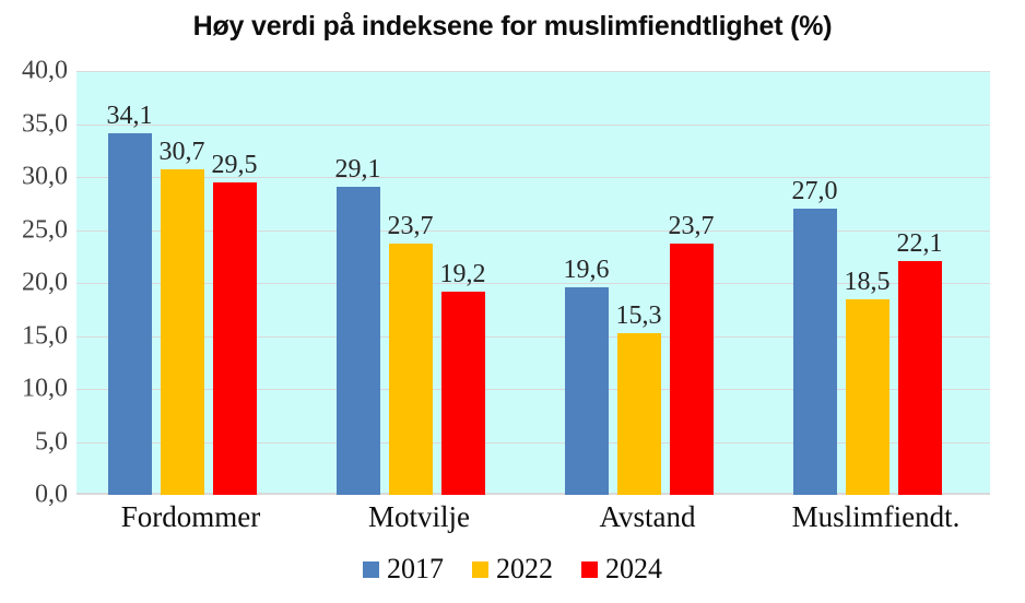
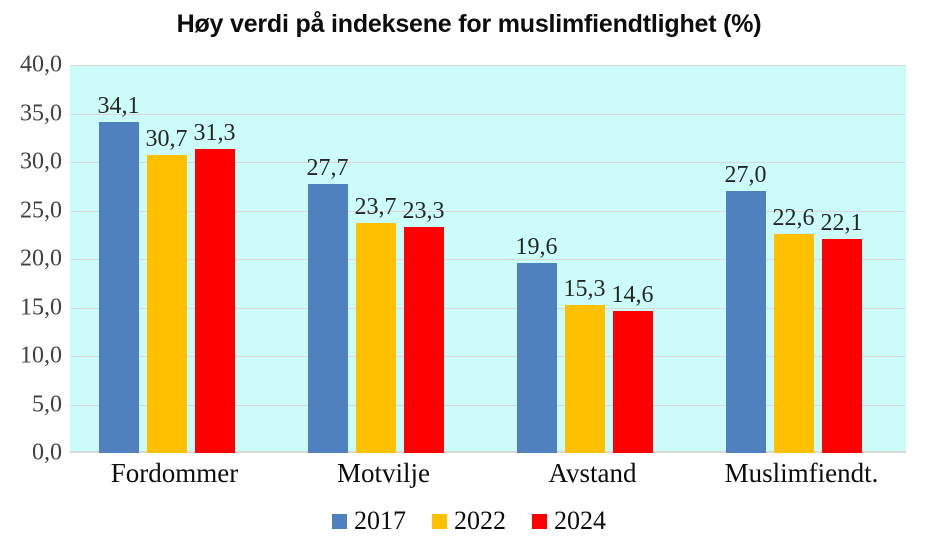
2024/Fordommer: 29,5 -> 31,3
2017/Motvilje: 29,1 -> 27,7
2024/Motvilje: 19,2 -> 23,3
2024/Avstand: 23,7 -> 14,6
2022/Muslimfiendt.: 18,5 -> 22,6
